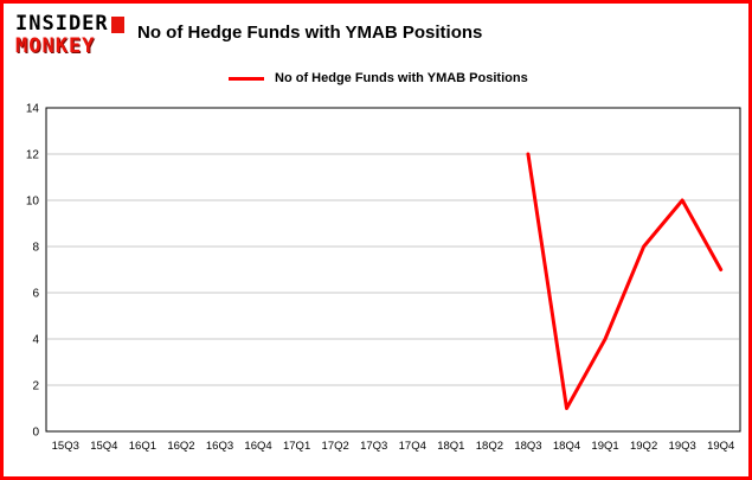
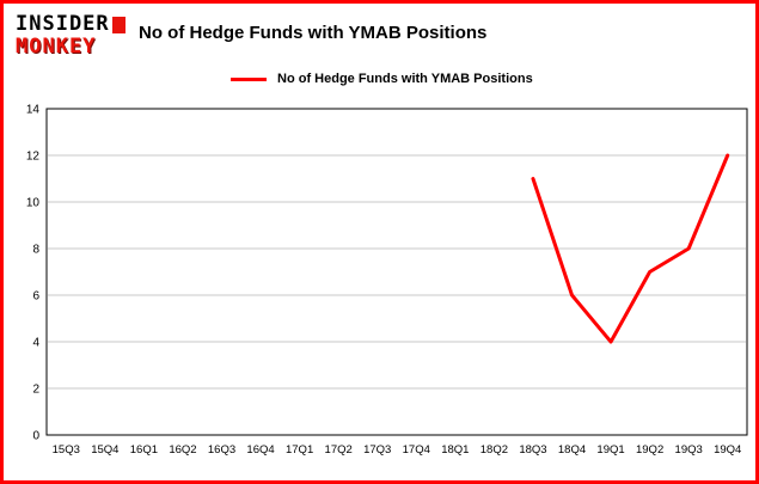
18Q3: 12 -> 11
18Q4: 1 -> 6
19Q2: 8 -> 7
19Q3: 10 -> 8
19Q4: 7 -> 12
